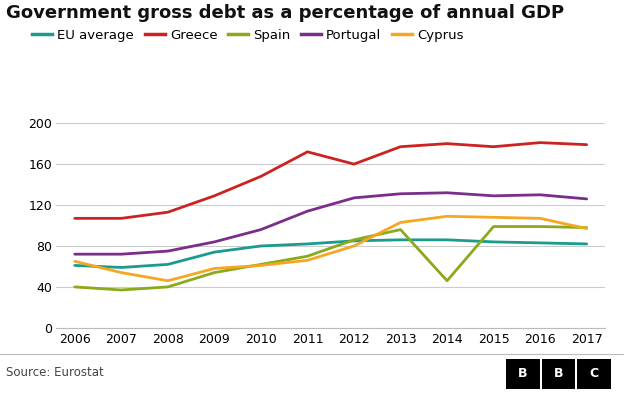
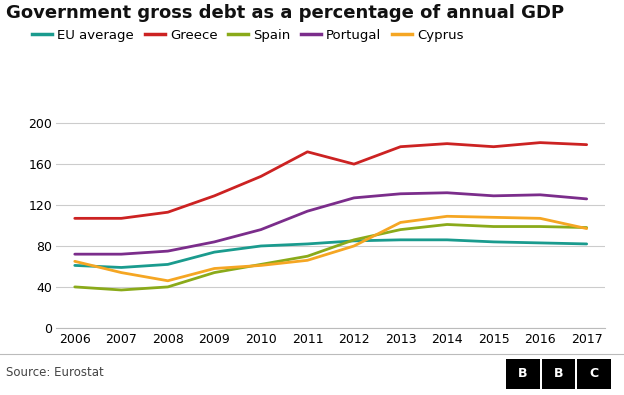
Spain/2014: 46 -> 101
